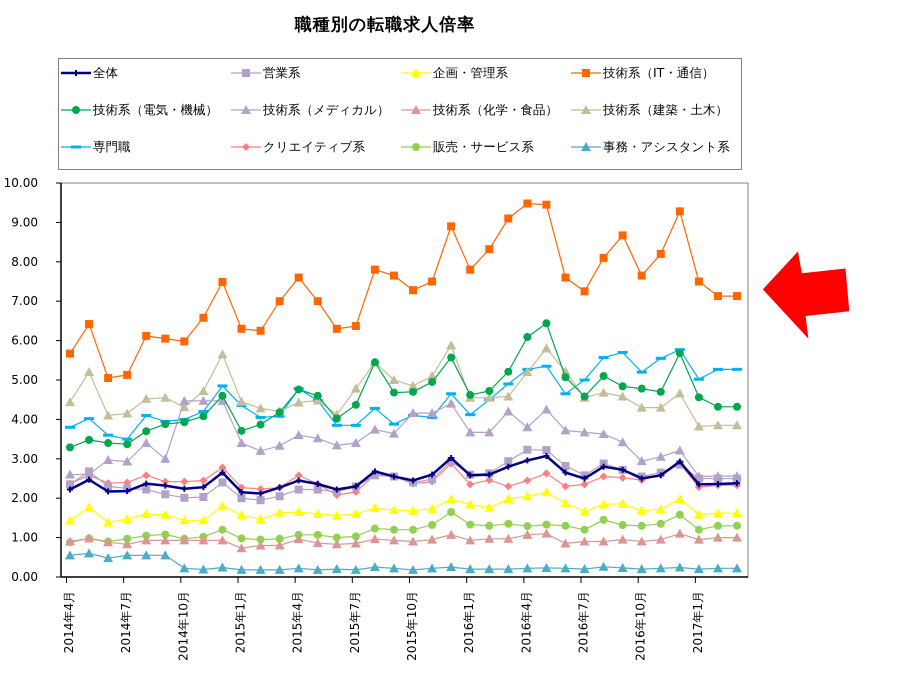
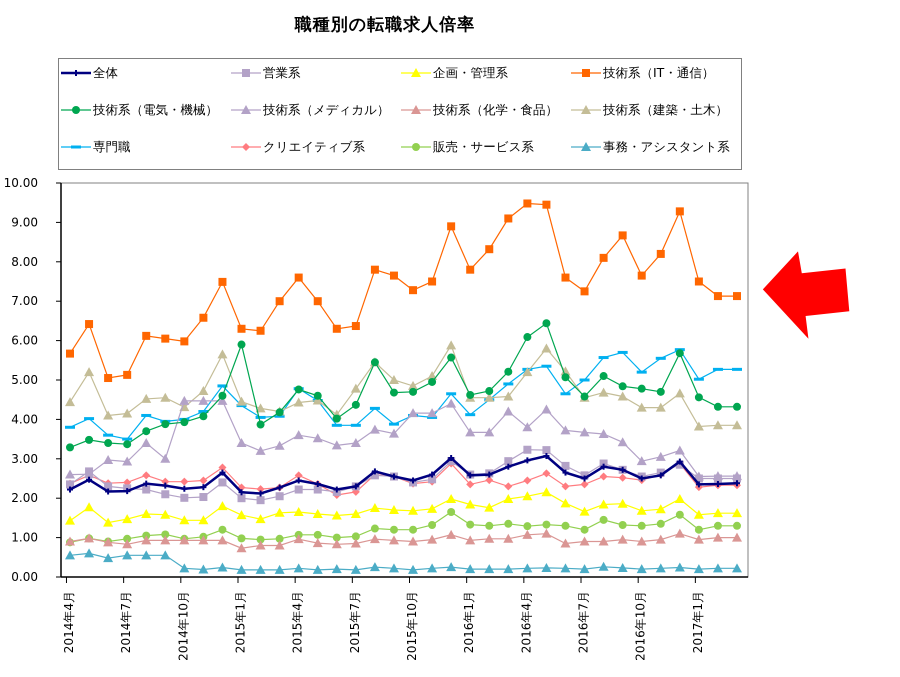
技術系（電気・機械）/2015年1月: 3.7 -> 5.9
